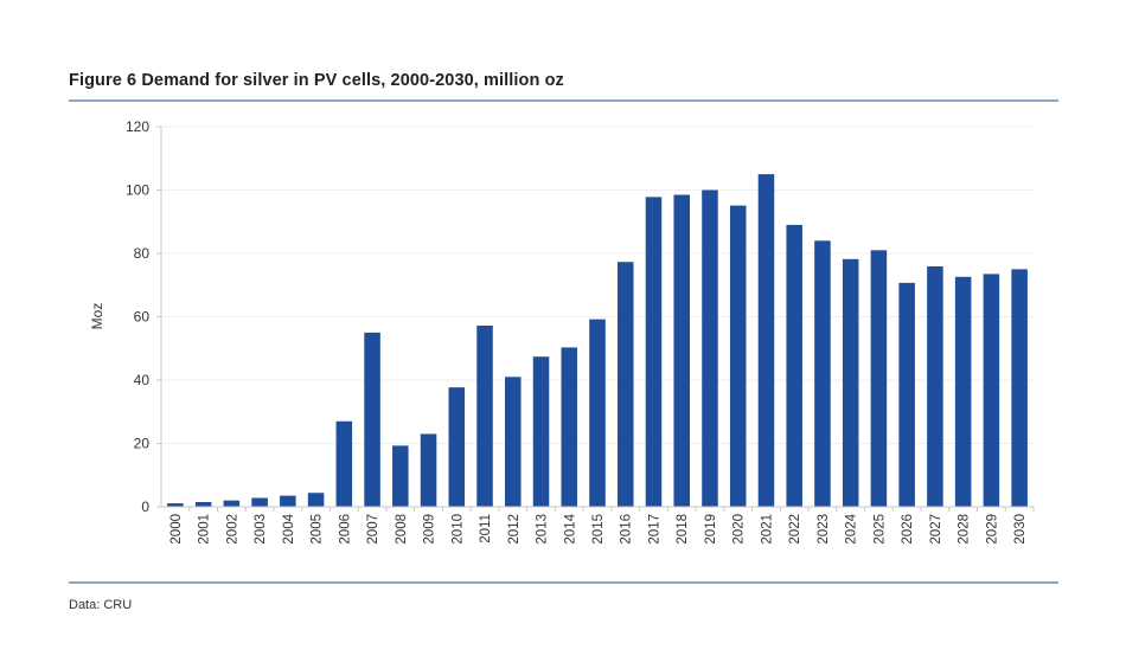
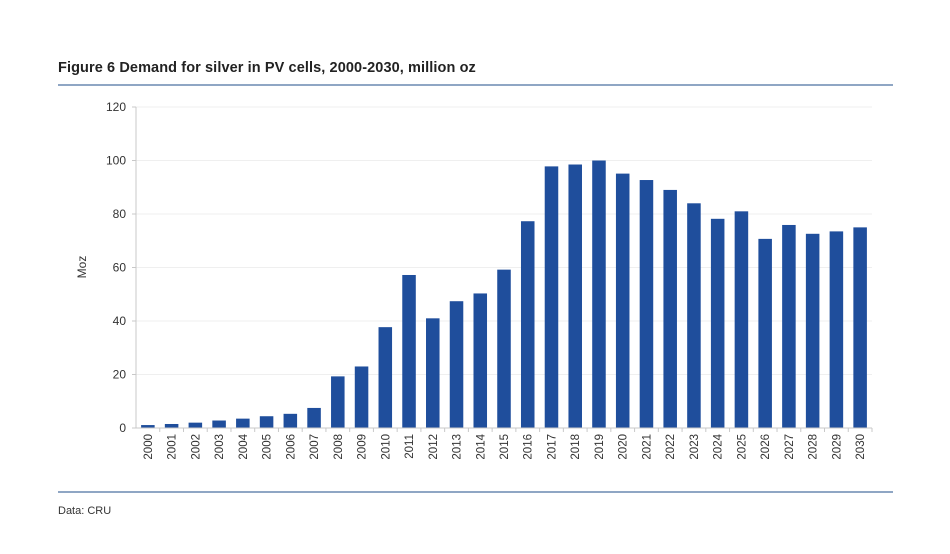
2006: 27 -> 5
2007: 55 -> 8
2021: 105 -> 93
